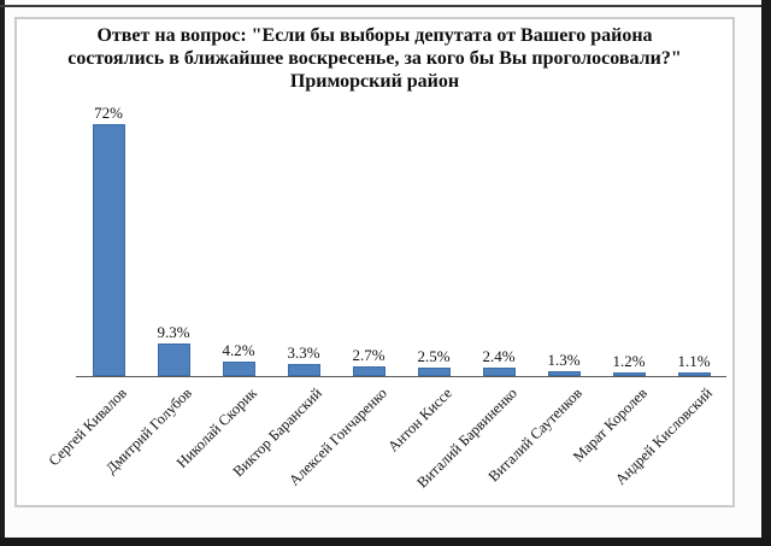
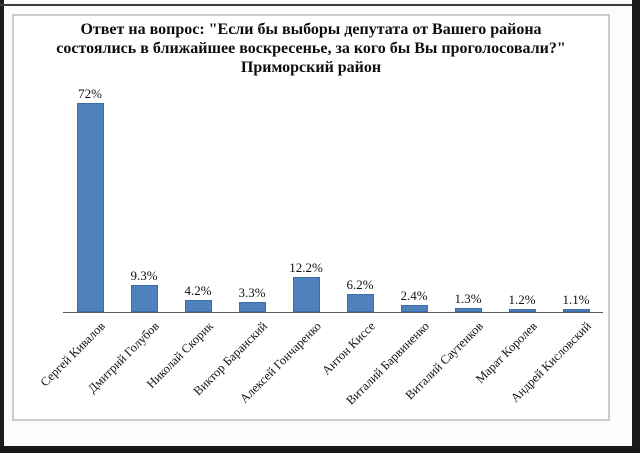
Алексей Гончаренко: 2.7% -> 12.2%
Антон Киссе: 2.5% -> 6.2%
